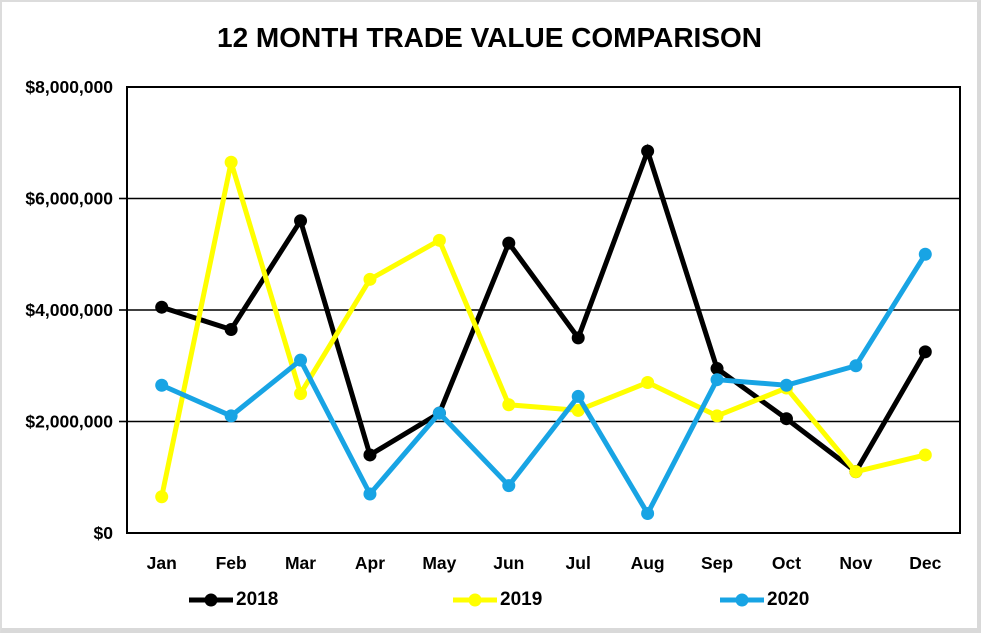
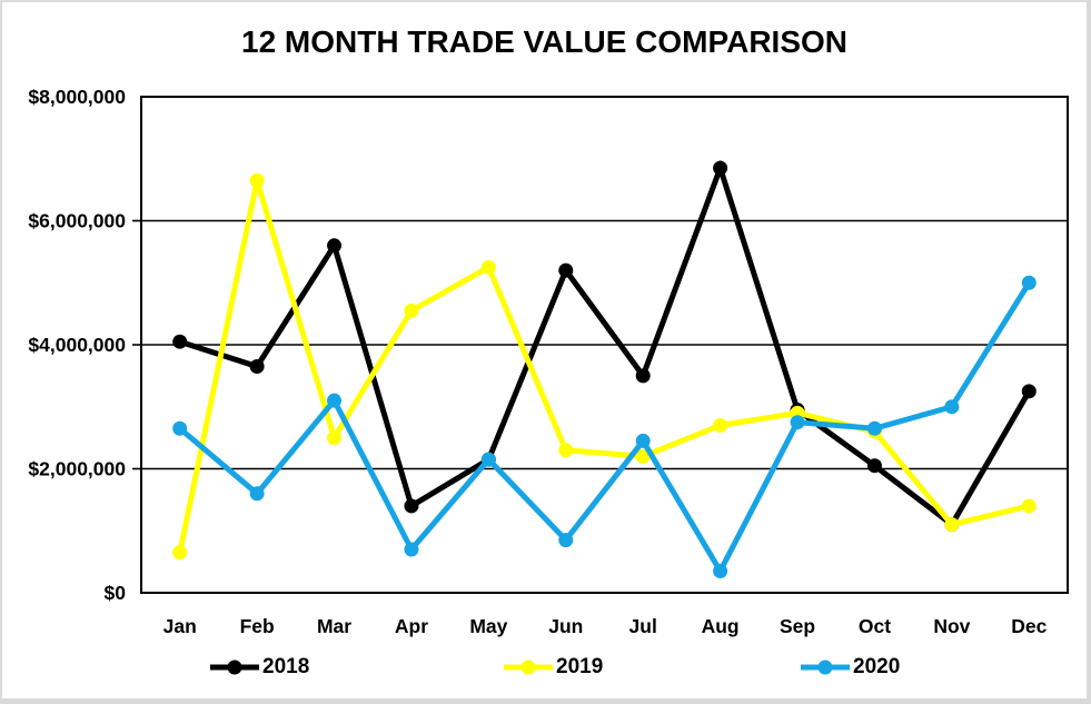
2020/Feb: $2100000 -> $1600000
2019/Sep: $2100000 -> $2900000
